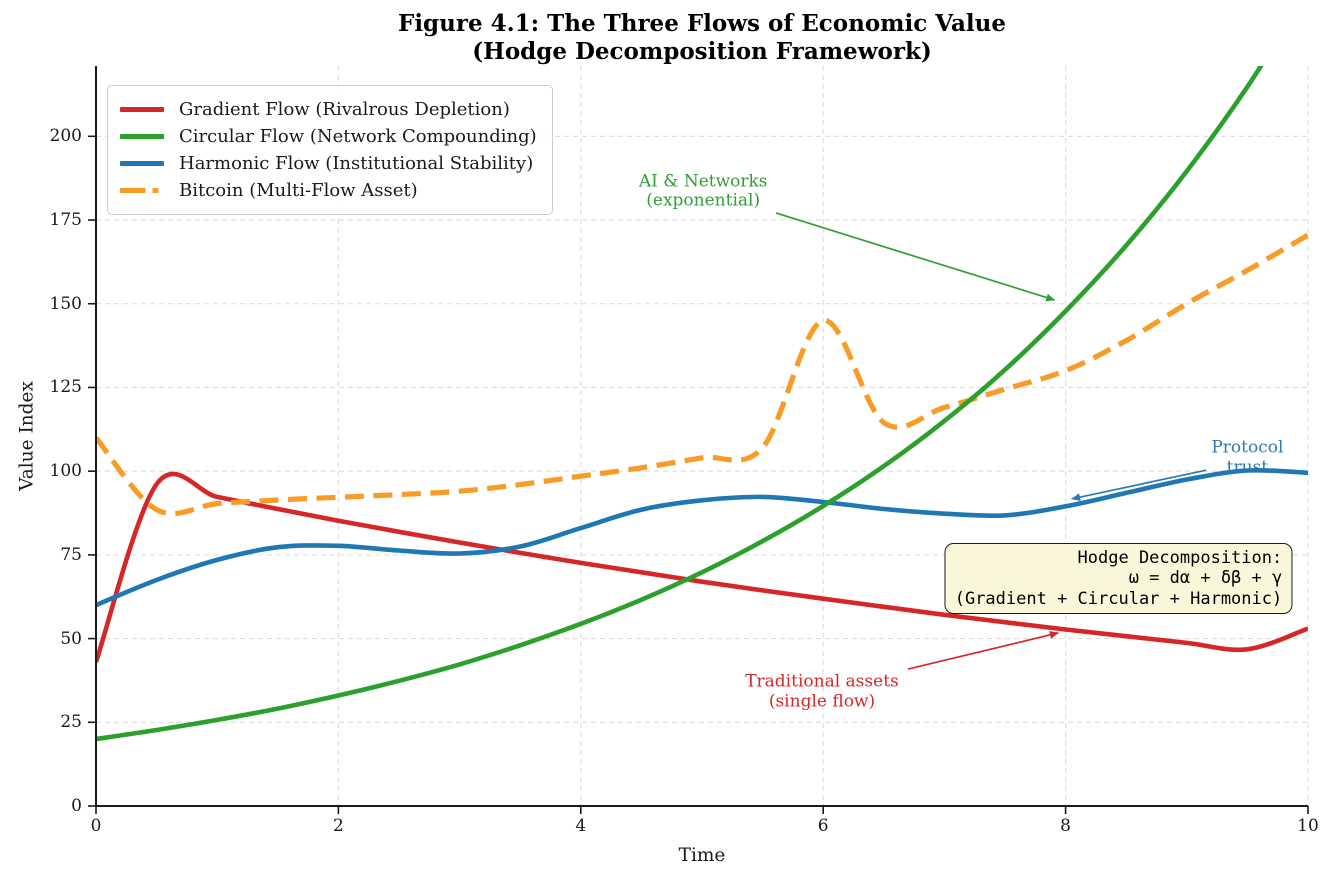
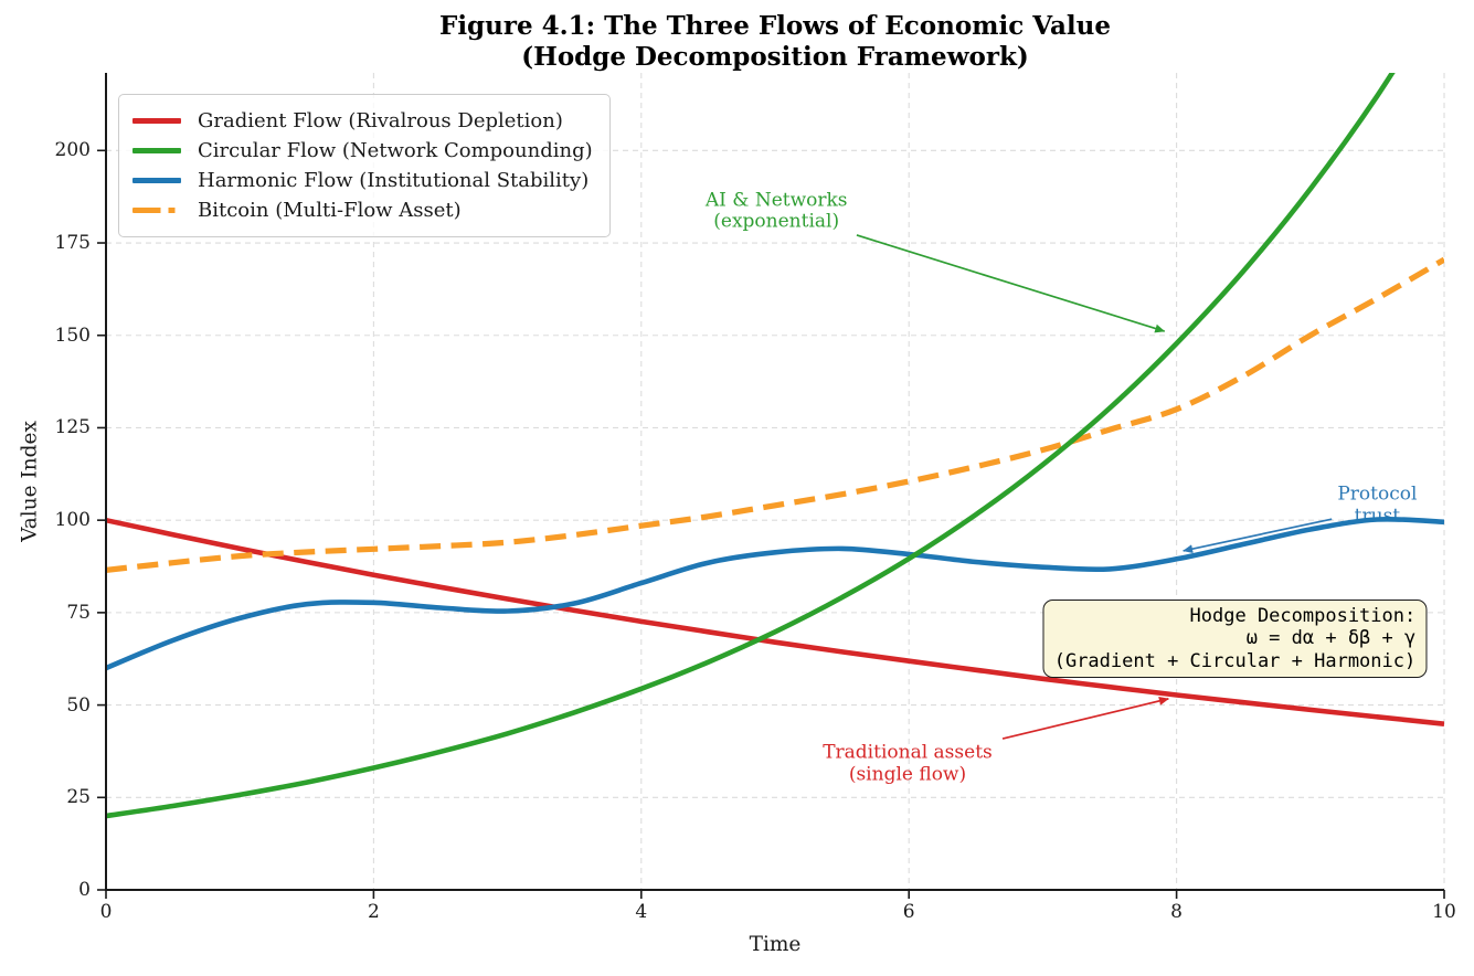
Gradient Flow (Rivalrous Depletion)/0: 43 -> 100
Bitcoin (Multi-Flow Asset)/0: 110 -> 86
Bitcoin (Multi-Flow Asset)/6: 145 -> 110
Gradient Flow (Rivalrous Depletion)/10: 53 -> 45
